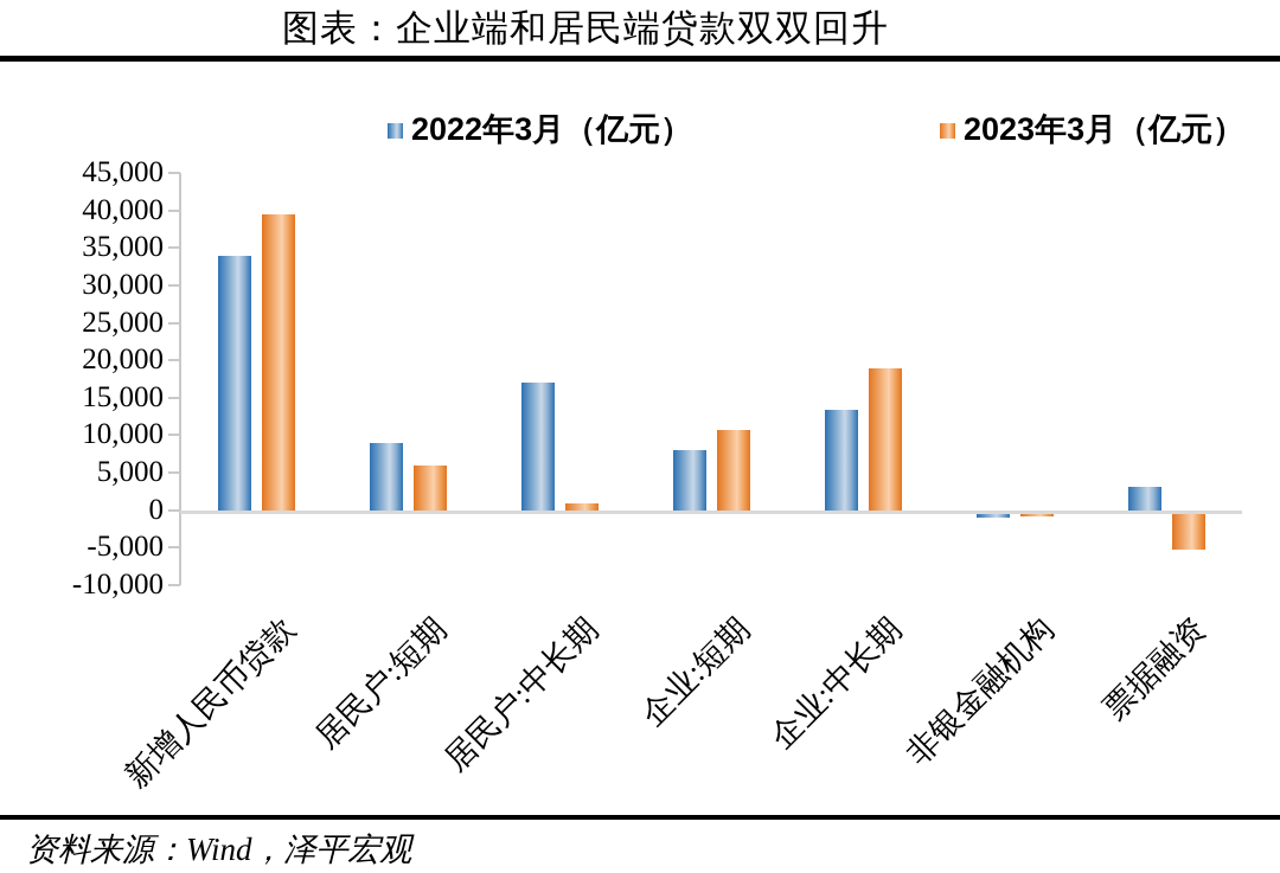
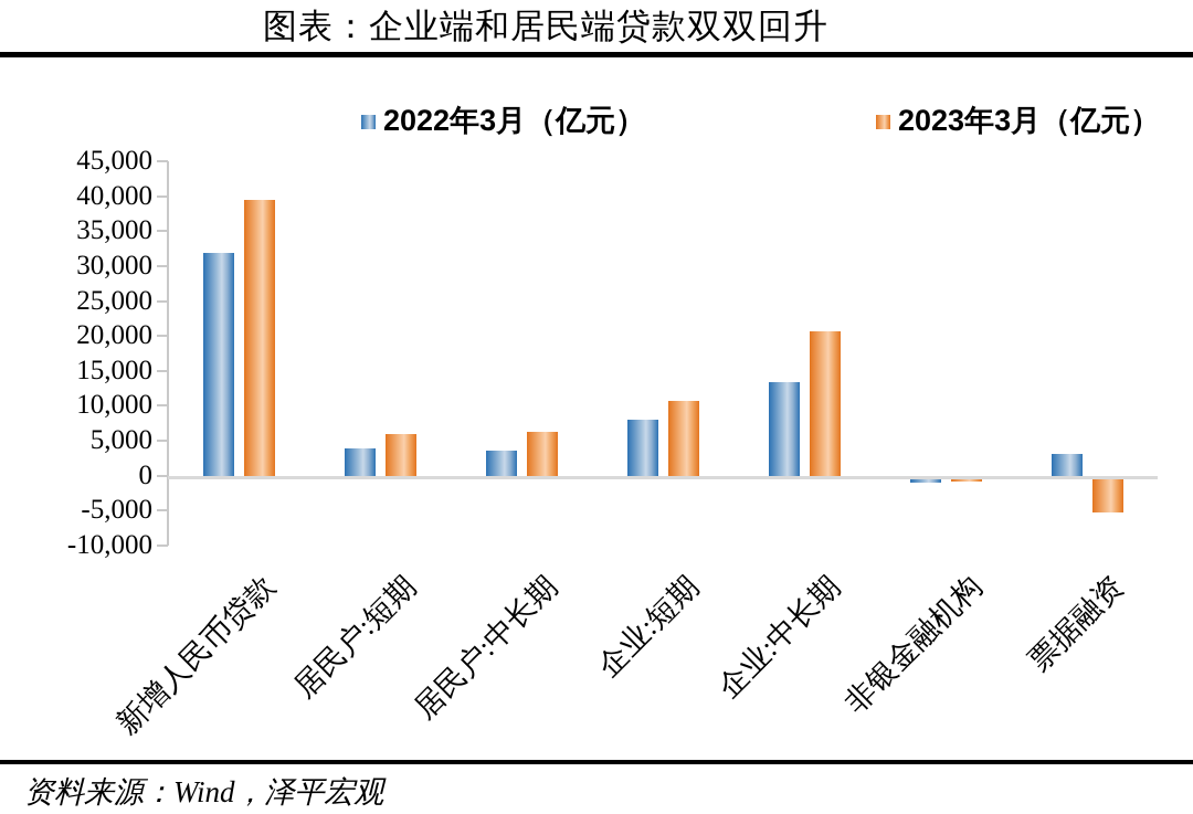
2022年3月（亿元）/新增人民币贷款: 34000 -> 32000
2022年3月（亿元）/居民户:短期: 9000 -> 4000
2022年3月（亿元）/居民户:中长期: 17000 -> 4000
2023年3月（亿元）/居民户:中长期: 1000 -> 6000
2023年3月（亿元）/企业:中长期: 19000 -> 21000
